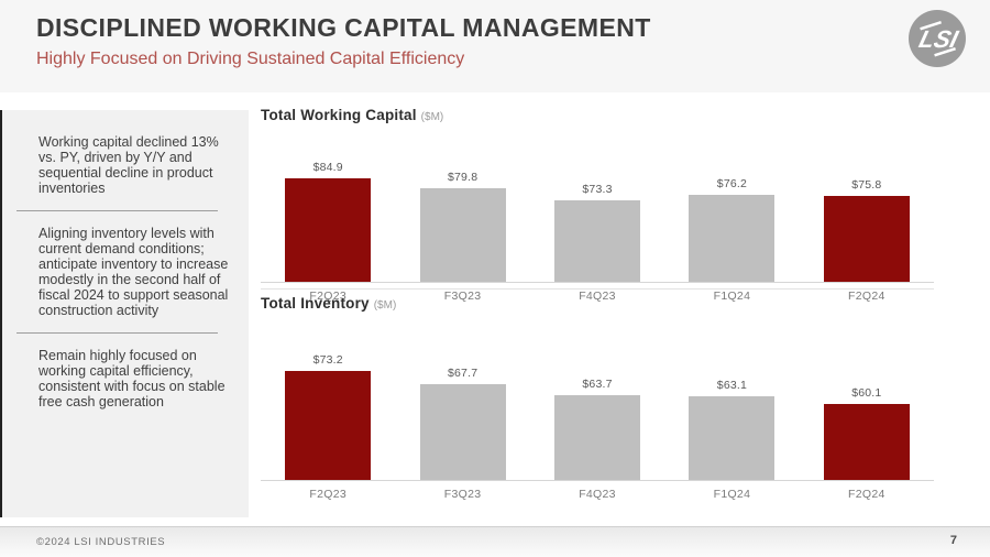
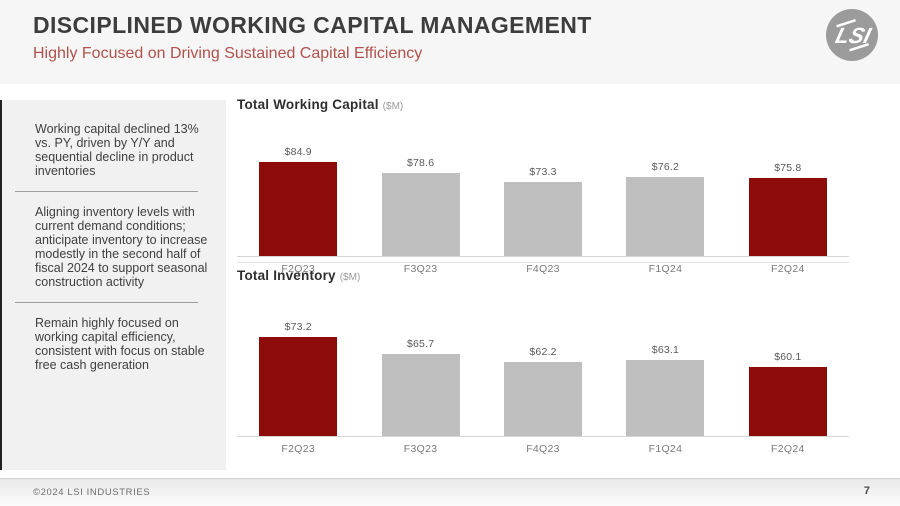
Total Working Capital/F3Q23: $79.8 -> $78.6
Total Inventory/F3Q23: $67.7 -> $65.7
Total Inventory/F4Q23: $63.7 -> $62.2
